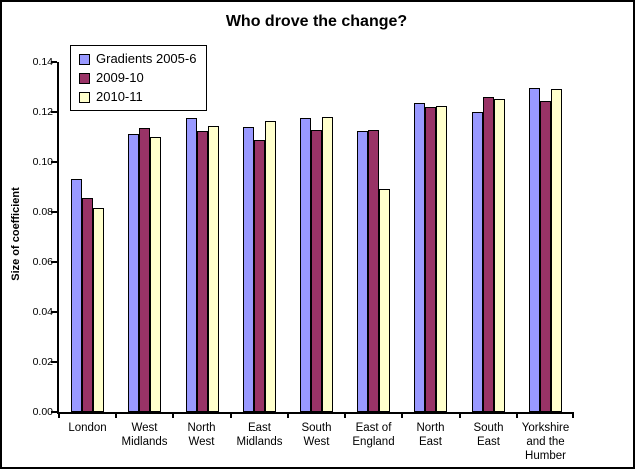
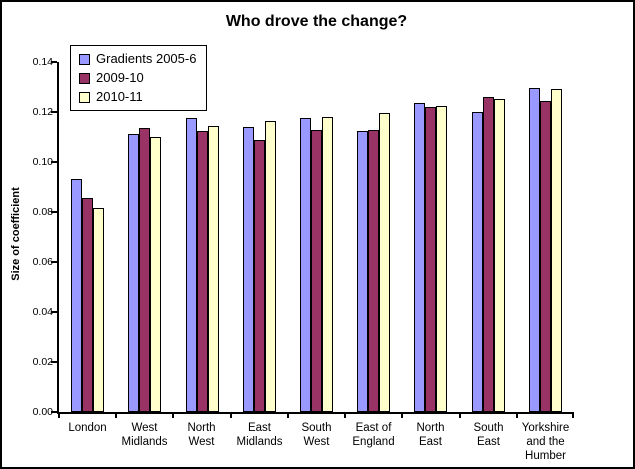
2010-11/East of England: 0.089 -> 0.119
